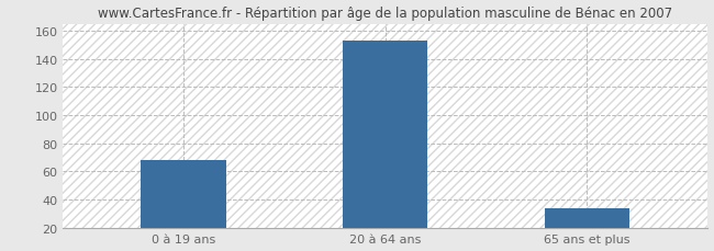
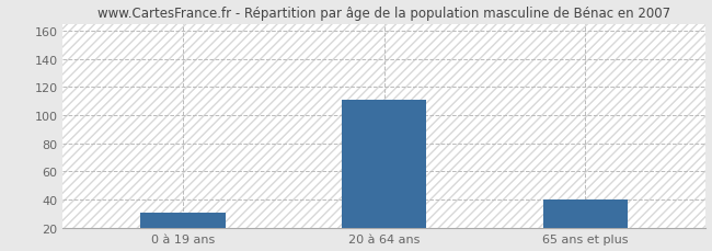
0 à 19 ans: 68 -> 31
20 à 64 ans: 153 -> 111
65 ans et plus: 34 -> 40
